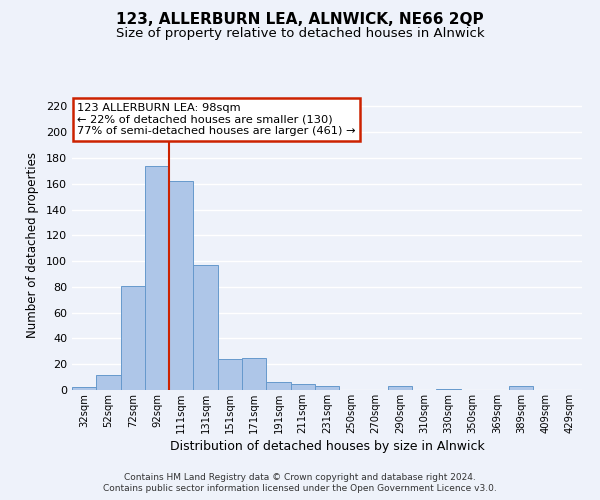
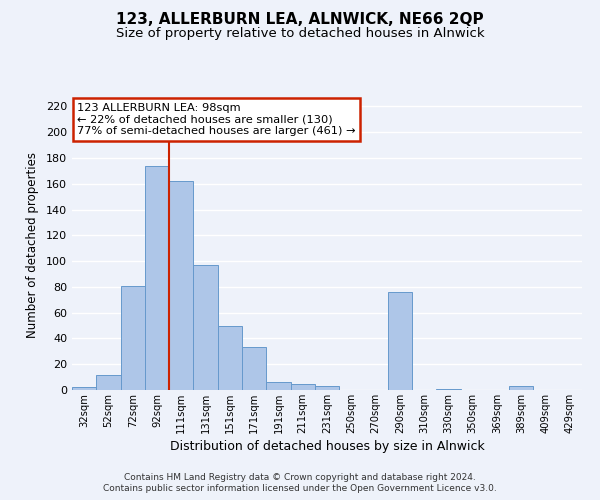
151sqm: 24 -> 50
171sqm: 25 -> 33
290sqm: 3 -> 76
